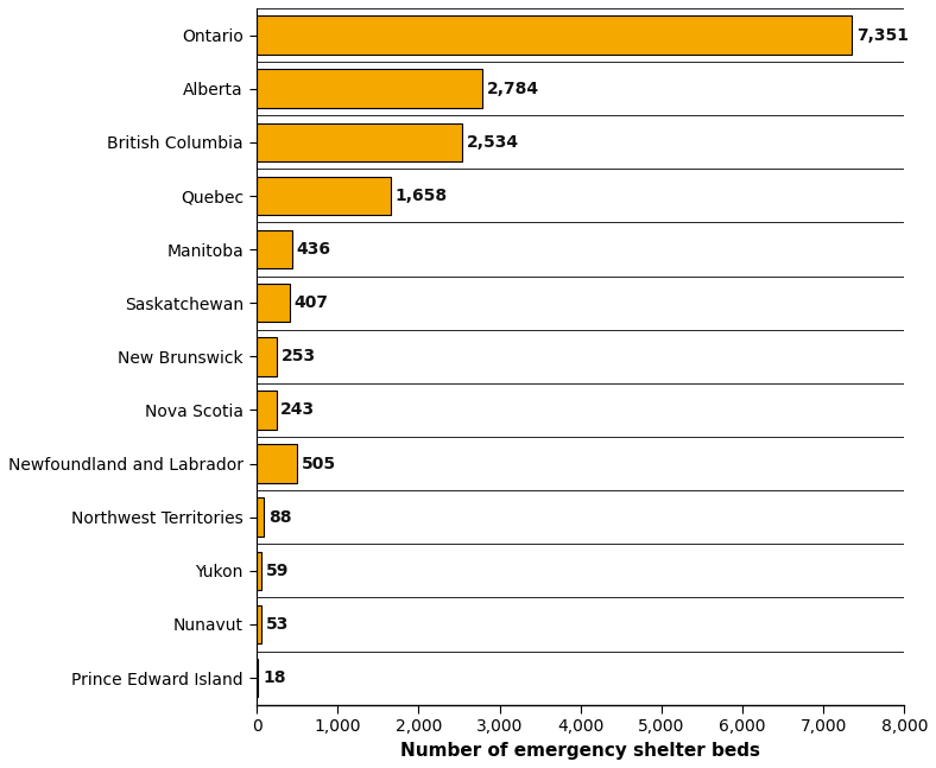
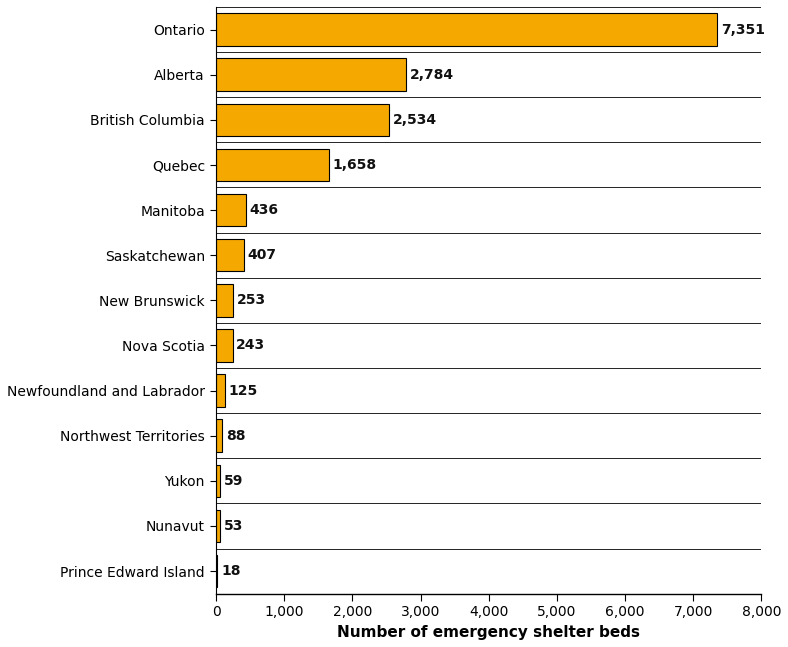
Newfoundland and Labrador: 505 -> 125
